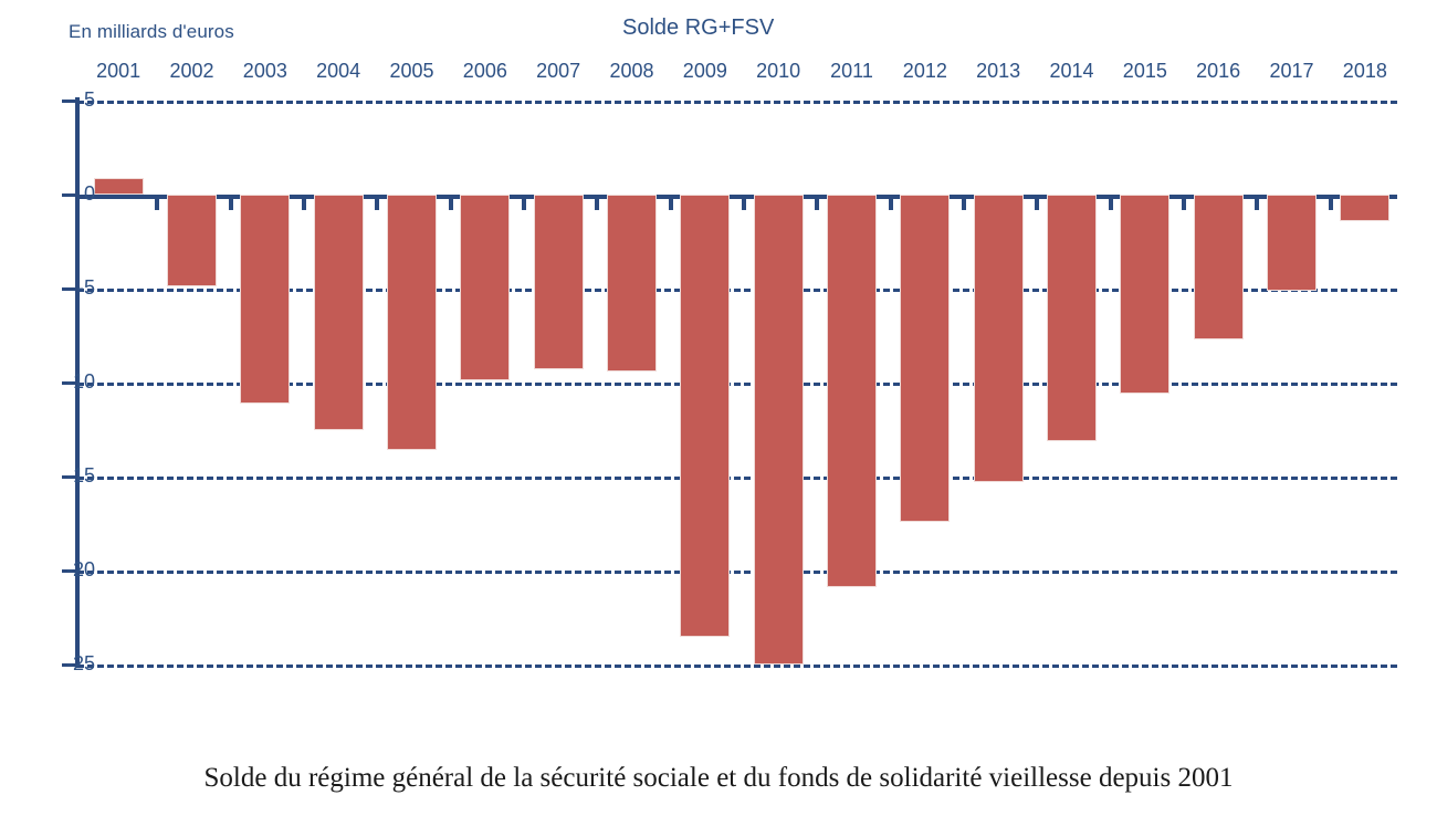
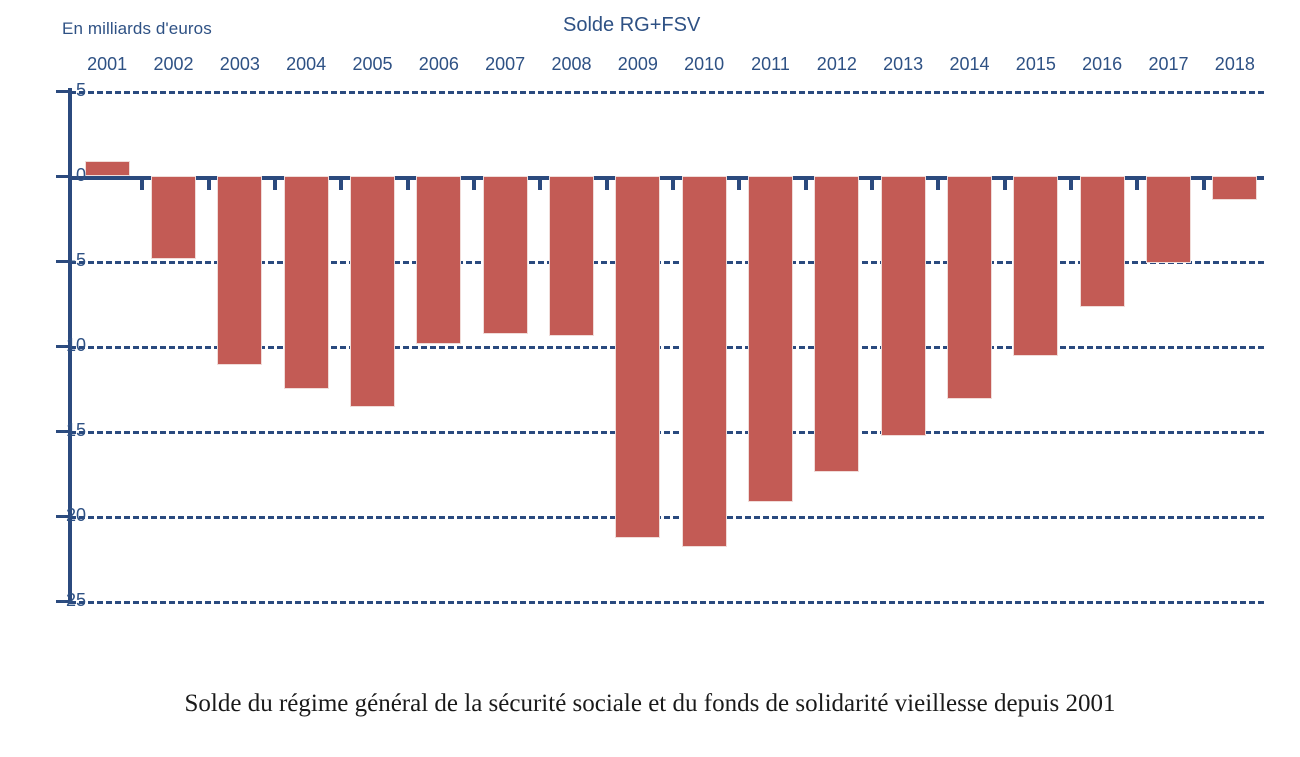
2009: -23.5 -> -21.3
2010: -25.0 -> -21.8
2011: -20.9 -> -19.2
